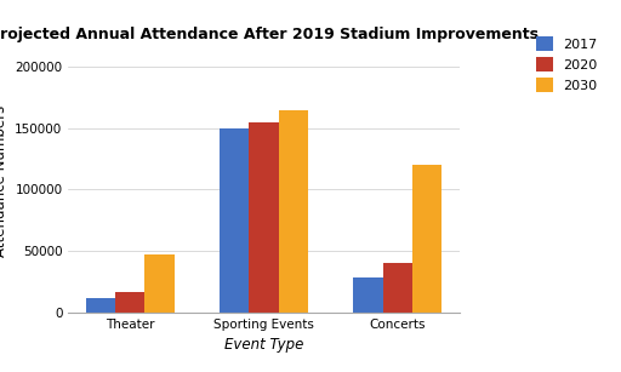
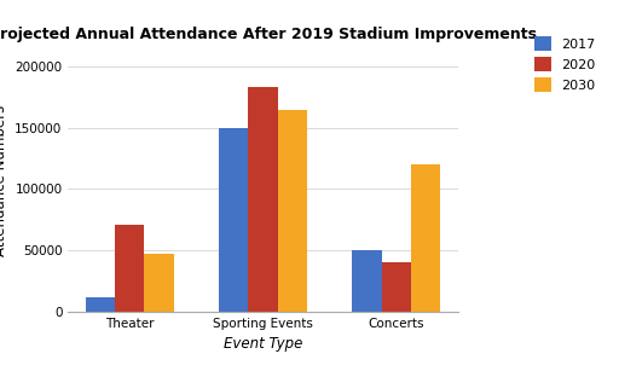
2020/Theater: 17000 -> 71000
2020/Sporting Events: 155000 -> 183000
2017/Concerts: 28000 -> 50000
